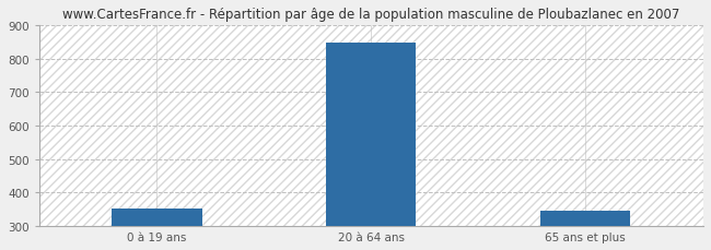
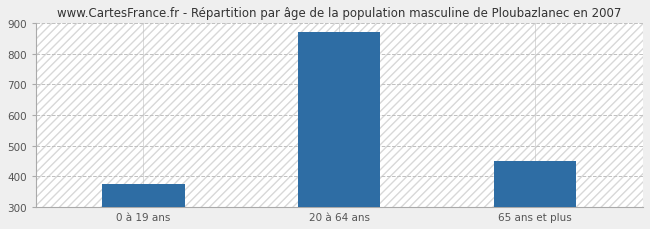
0 à 19 ans: 352 -> 375
20 à 64 ans: 849 -> 870
65 ans et plus: 347 -> 450
